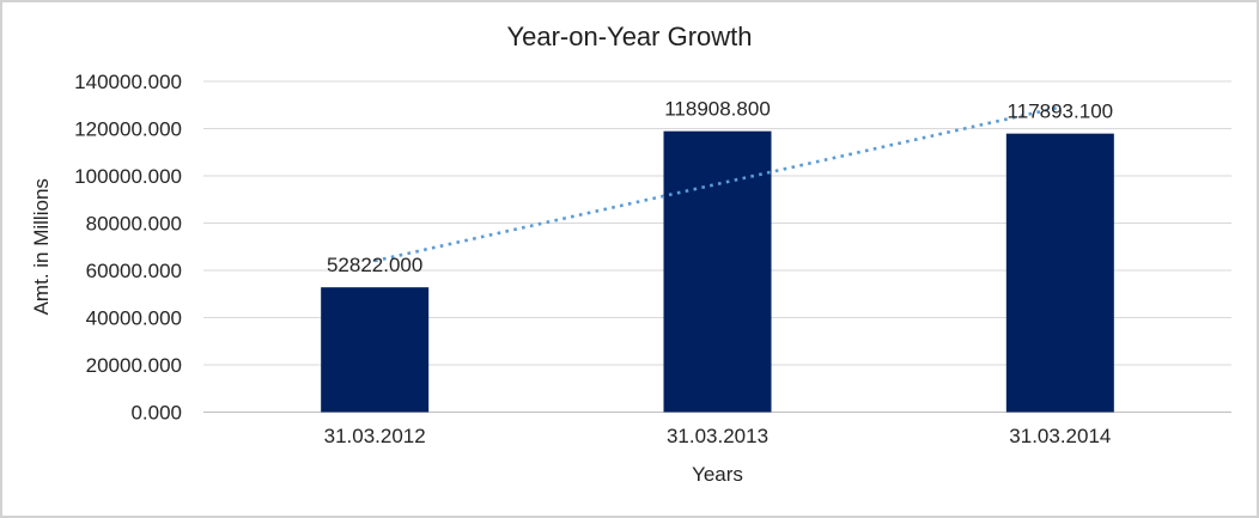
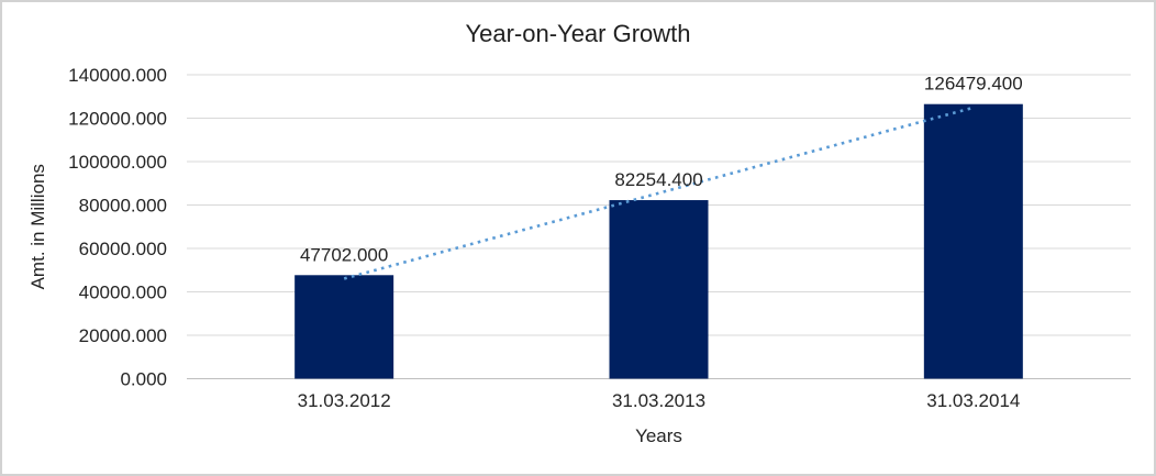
31.03.2012: 52822.000 -> 47702.000
31.03.2013: 118908.800 -> 82254.400
31.03.2014: 117893.100 -> 126479.400
